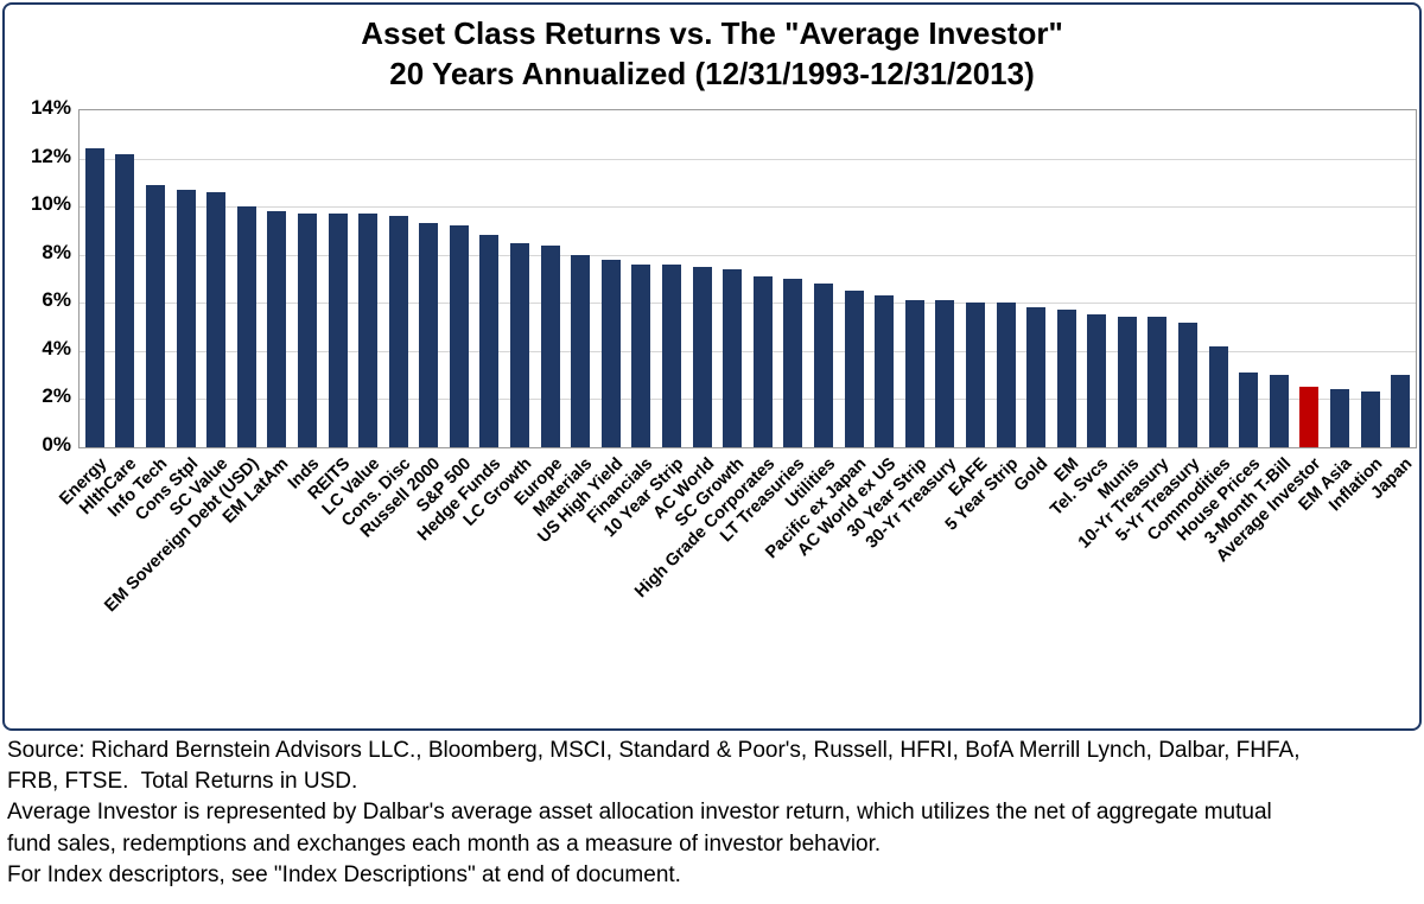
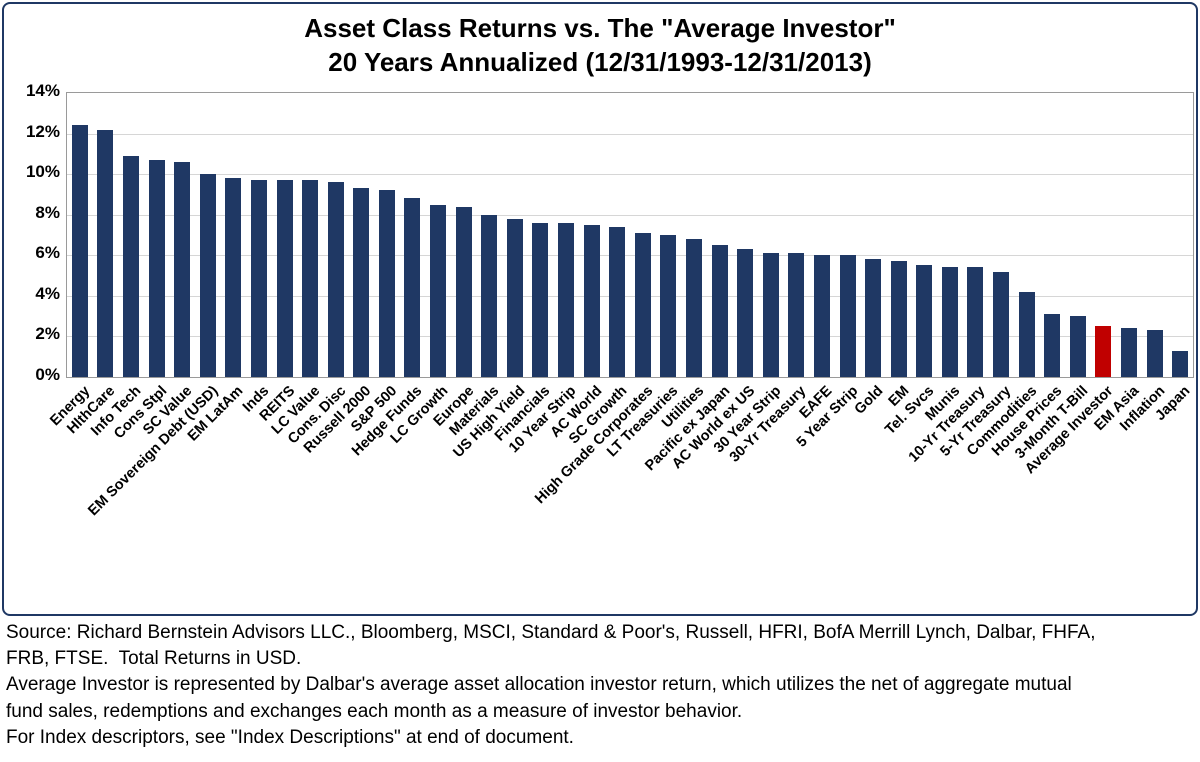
Japan: 3.0% -> 1.3%
